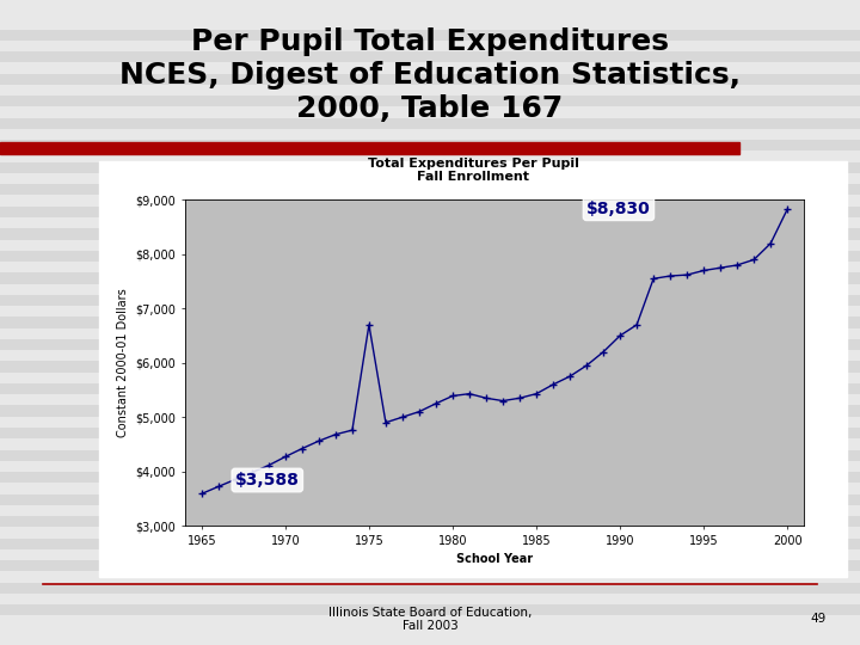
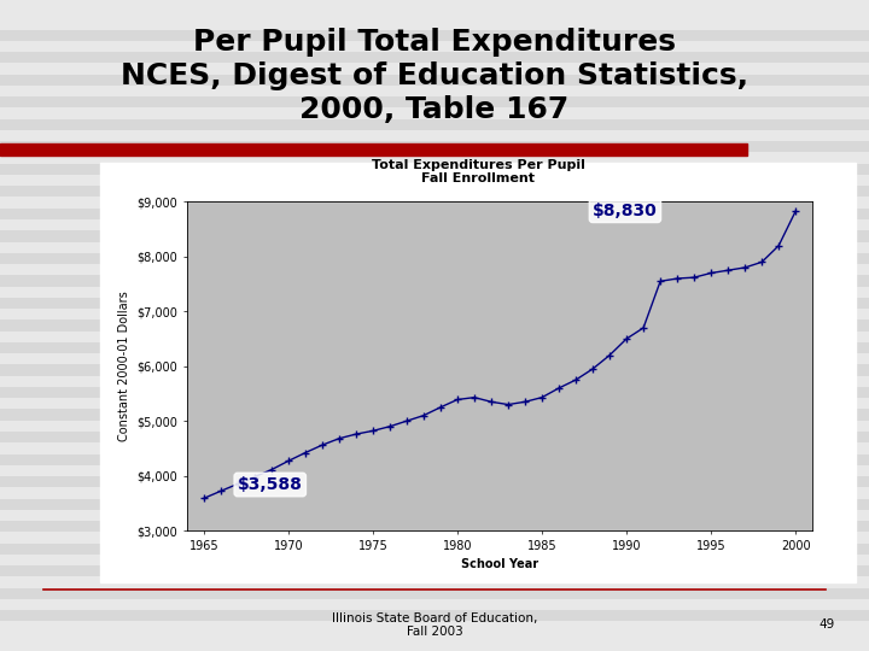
1975: $6,700 -> $4,820
